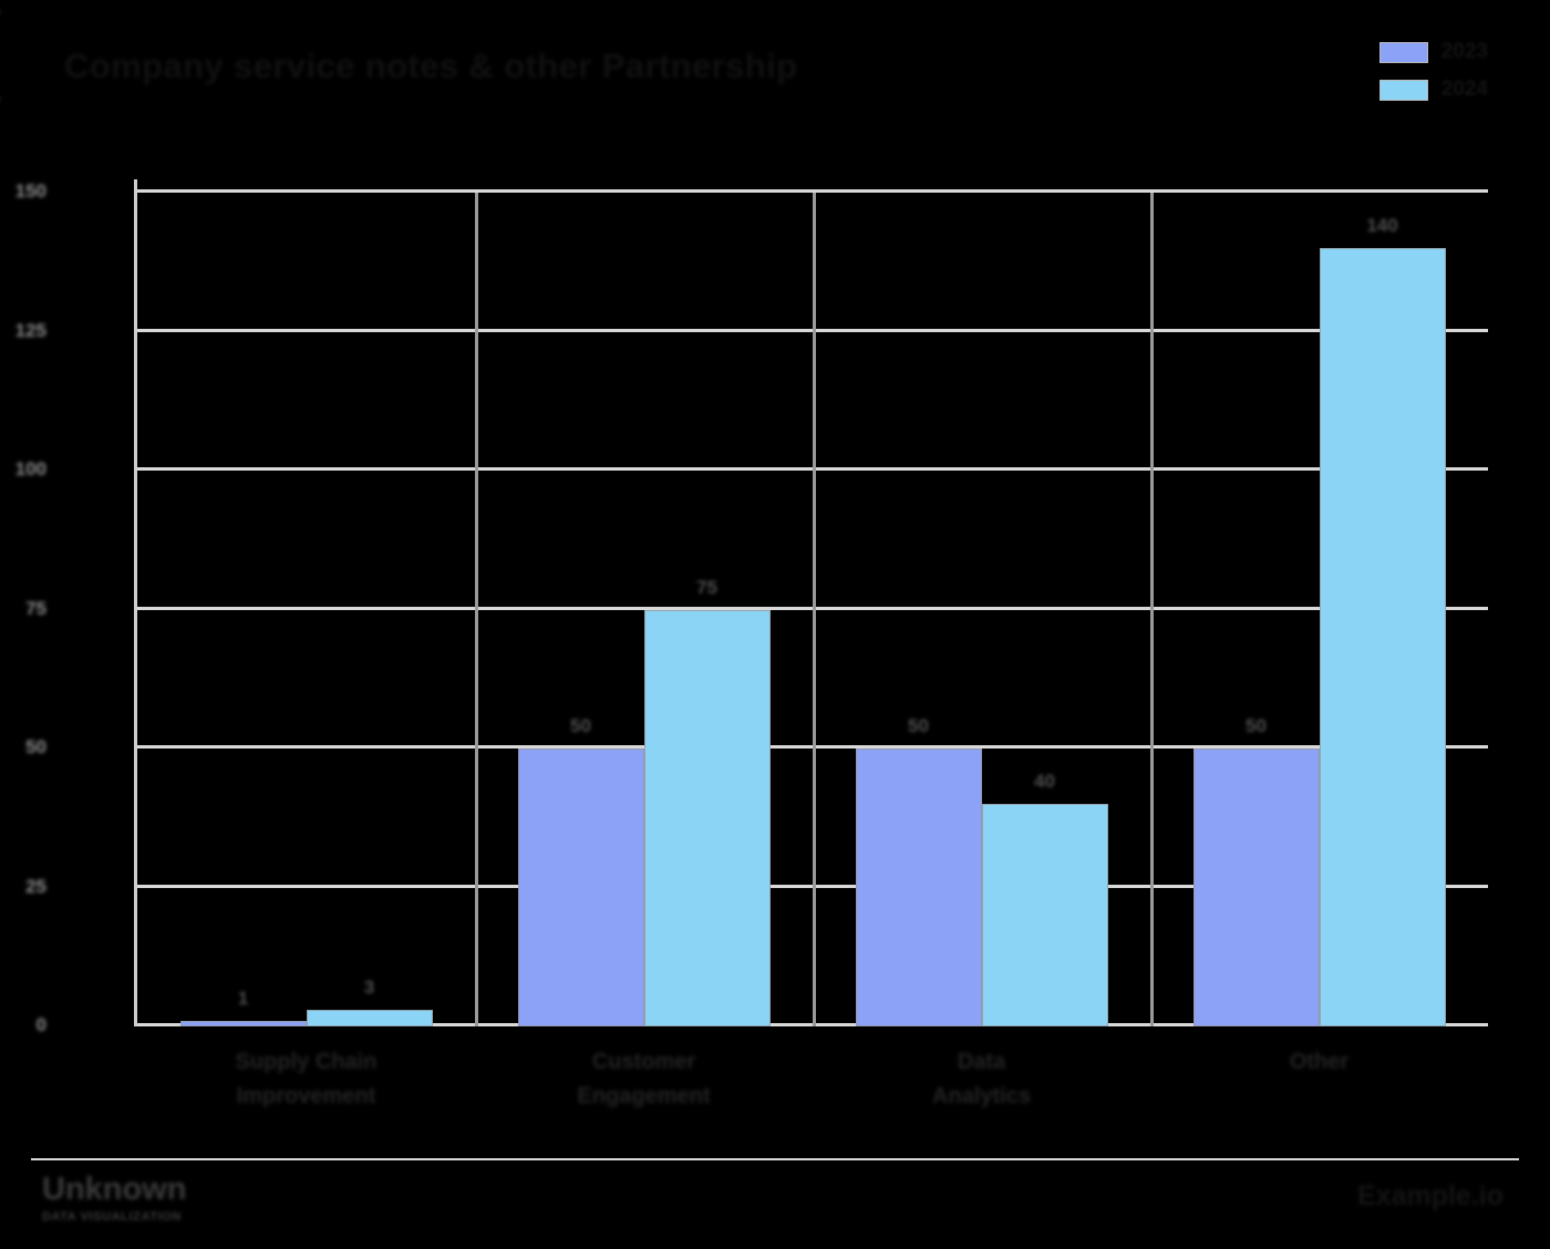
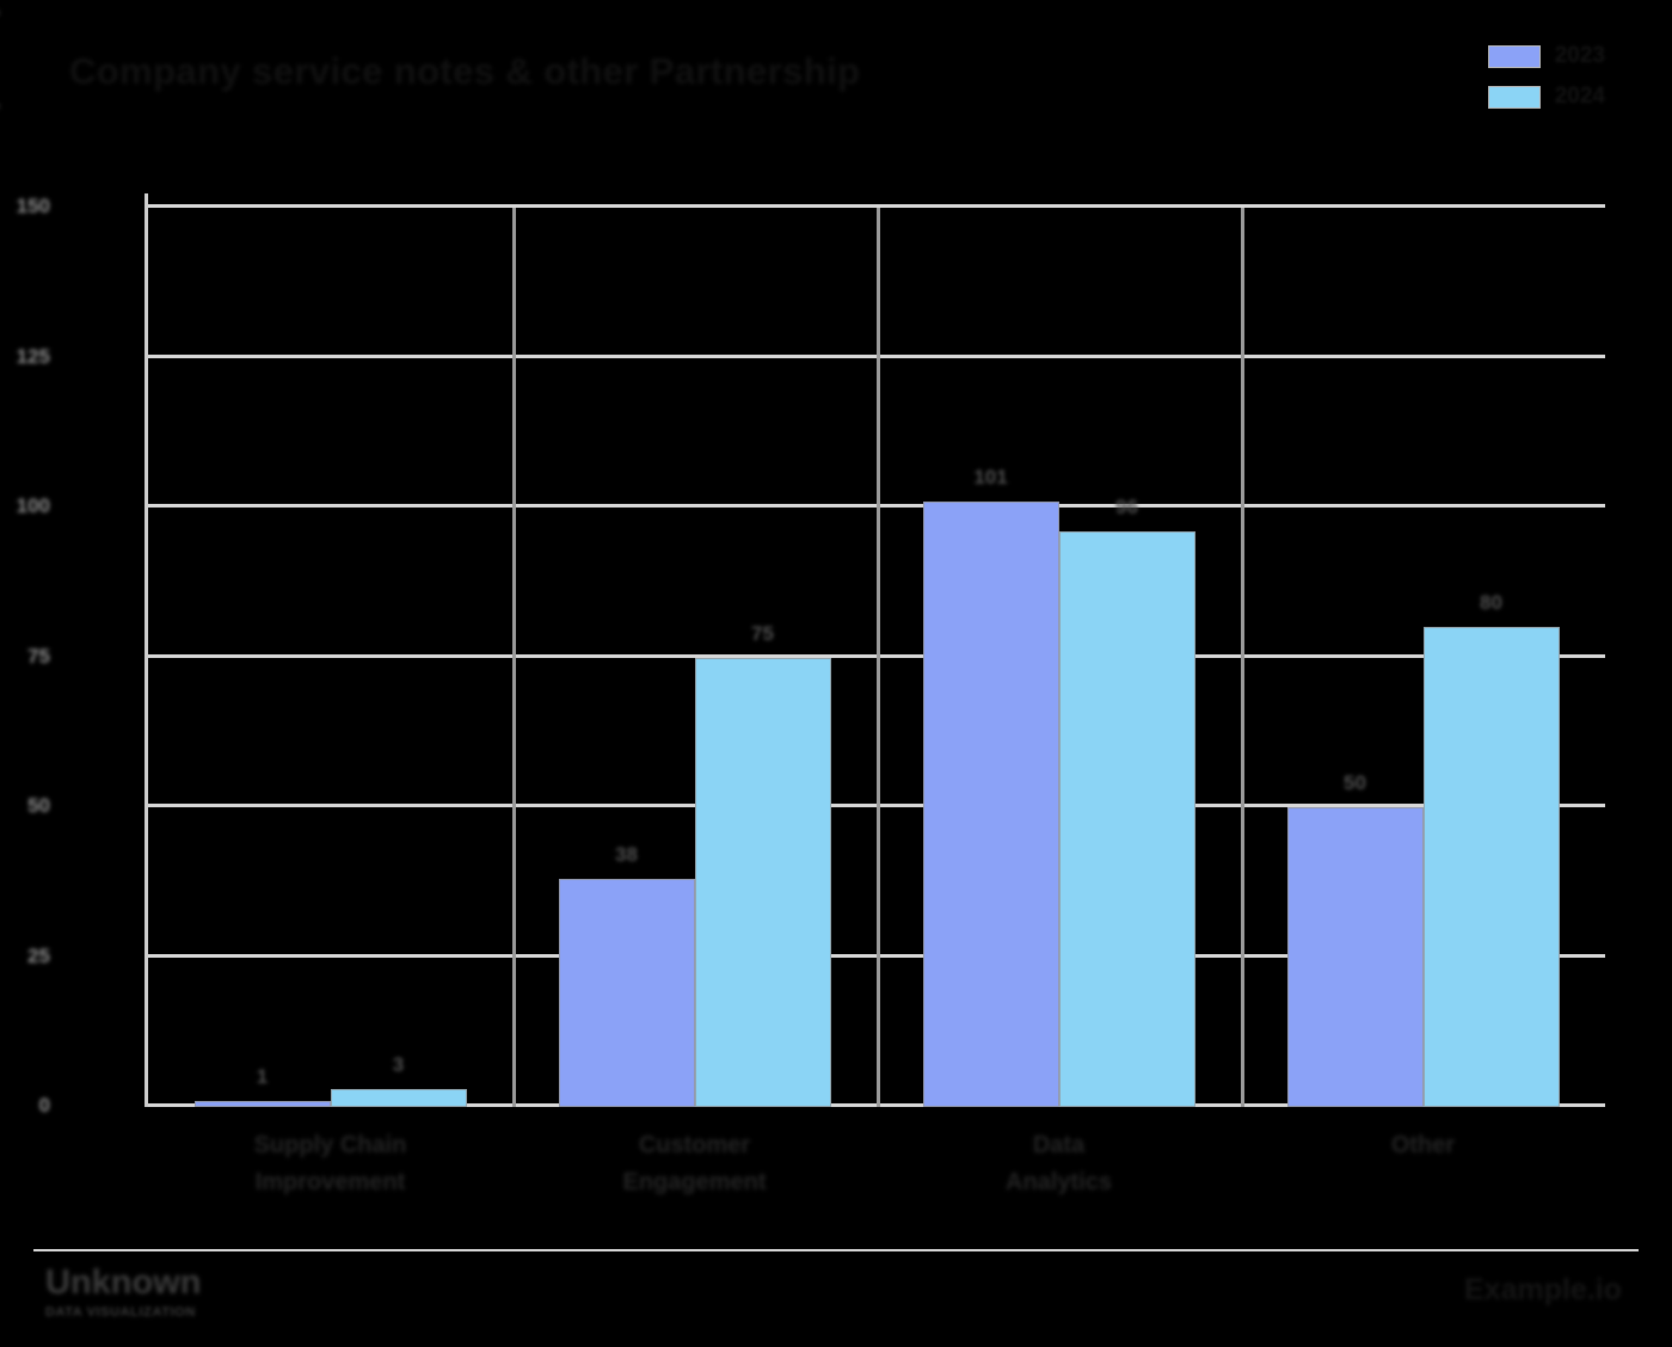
2023/Customer Engagement: 50 -> 38
2023/Data Analytics: 50 -> 101
2024/Data Analytics: 40 -> 96
2024/Other: 140 -> 80
